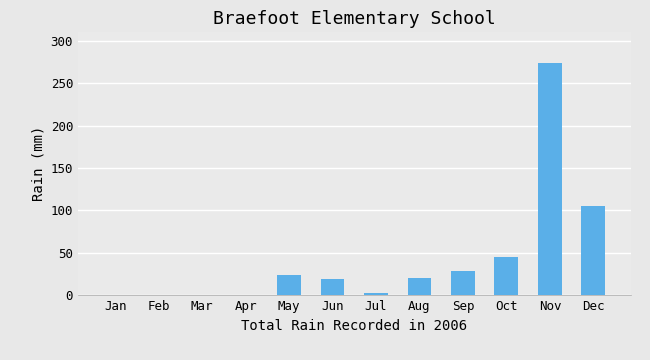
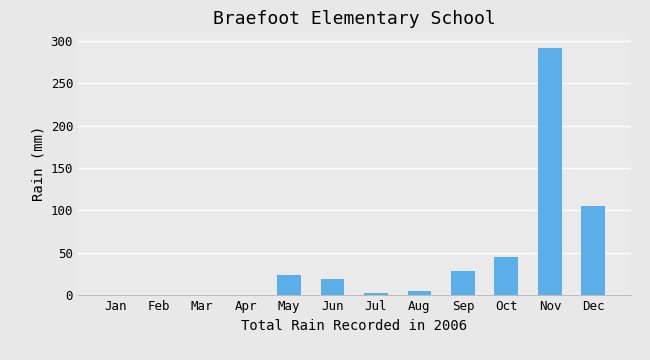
Aug: 20 -> 5
Nov: 274 -> 292
